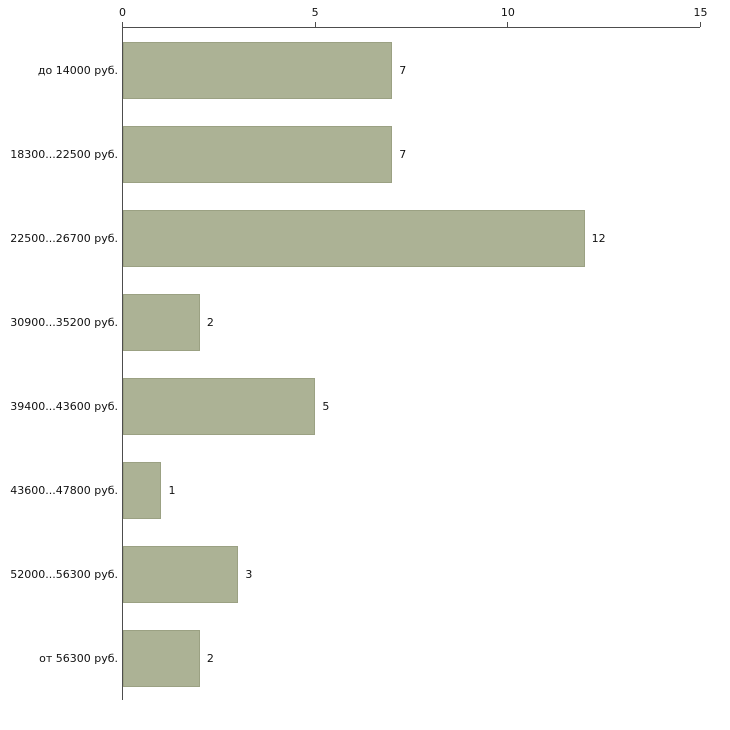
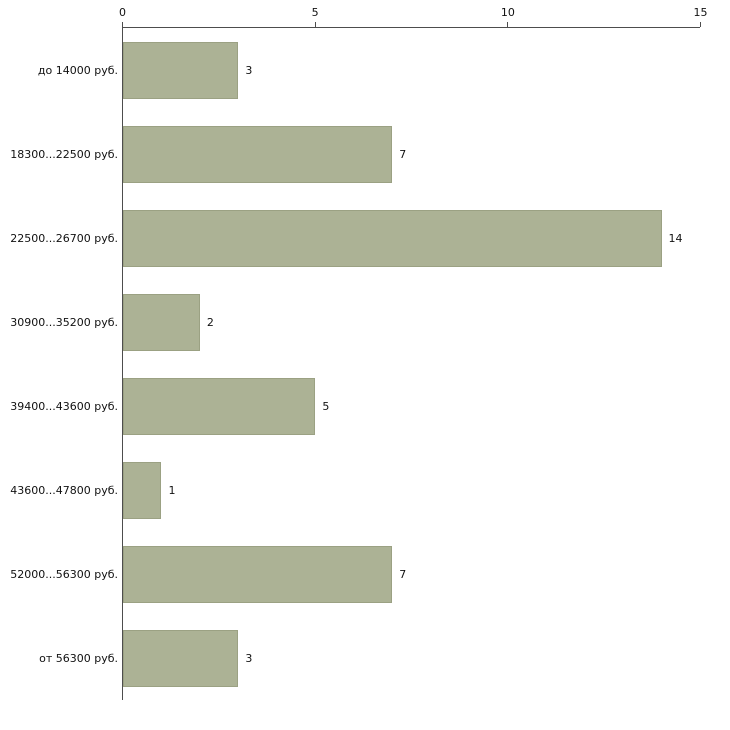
до 14000 руб.: 7 -> 3
22500...26700 руб.: 12 -> 14
52000...56300 руб.: 3 -> 7
от 56300 руб.: 2 -> 3
